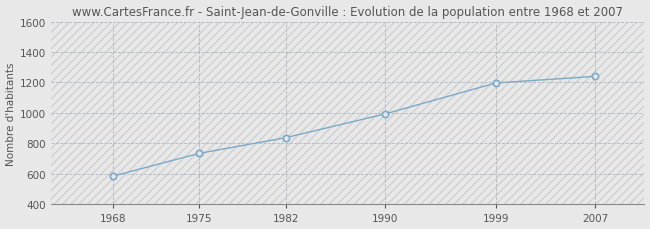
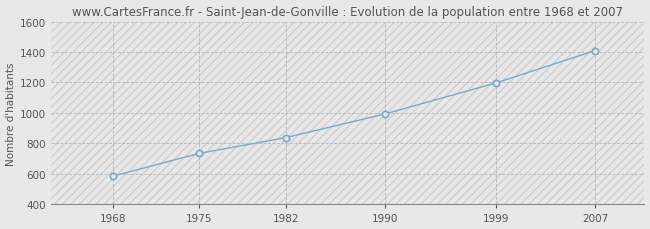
2007: 1240 -> 1410
